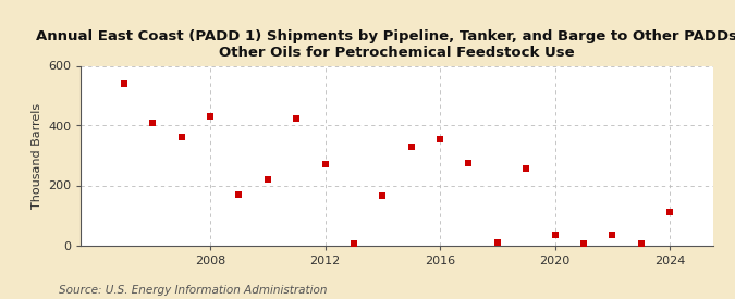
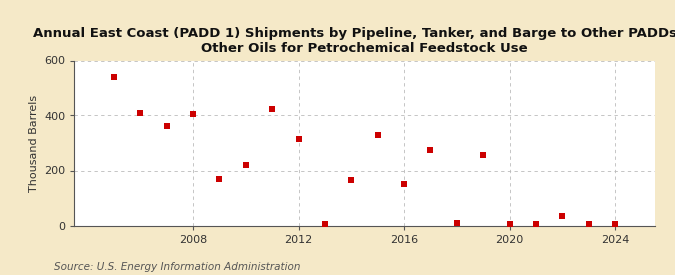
2008: 430 -> 405
2012: 270 -> 315
2016: 355 -> 150
2020: 35 -> 5
2024: 110 -> 5
